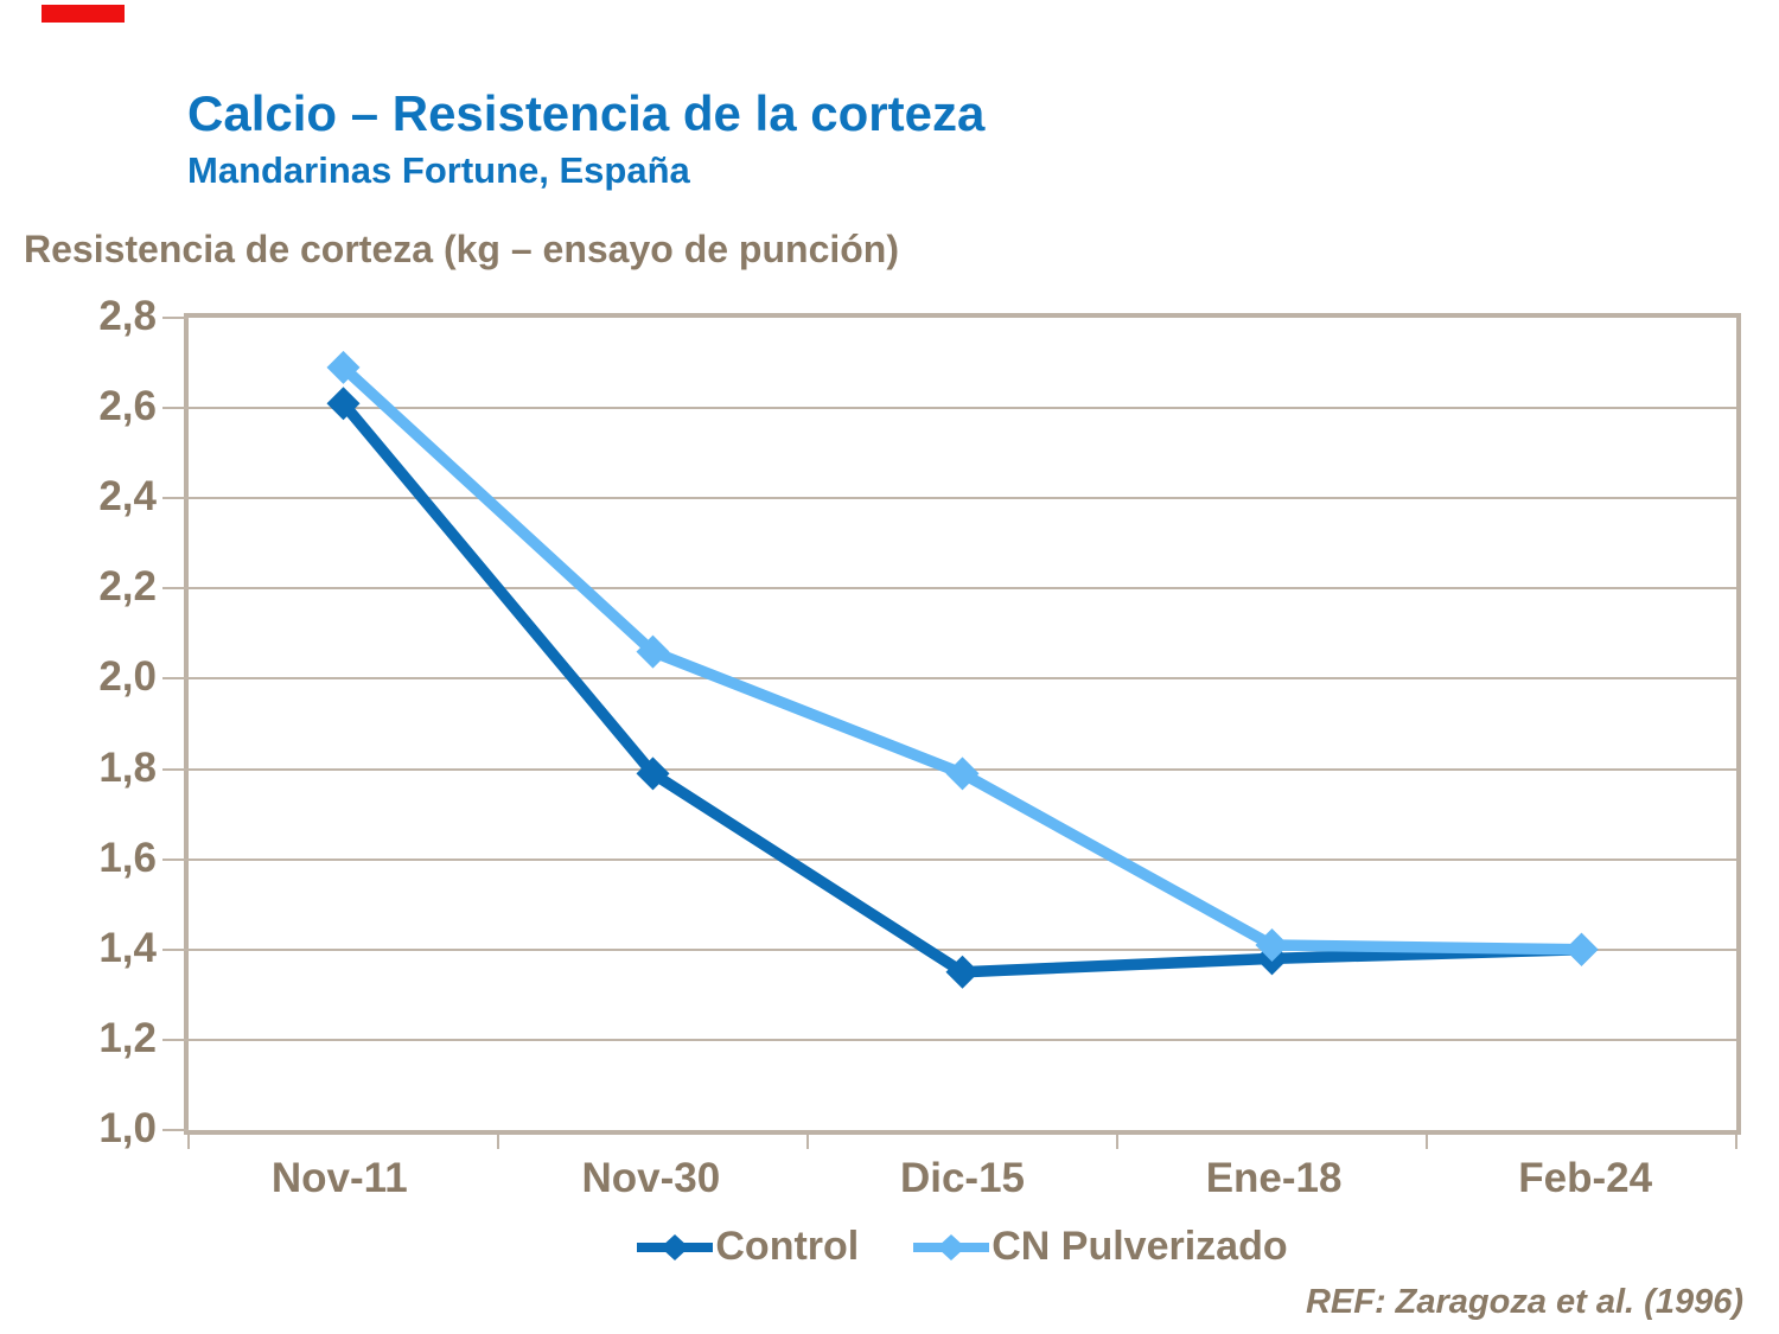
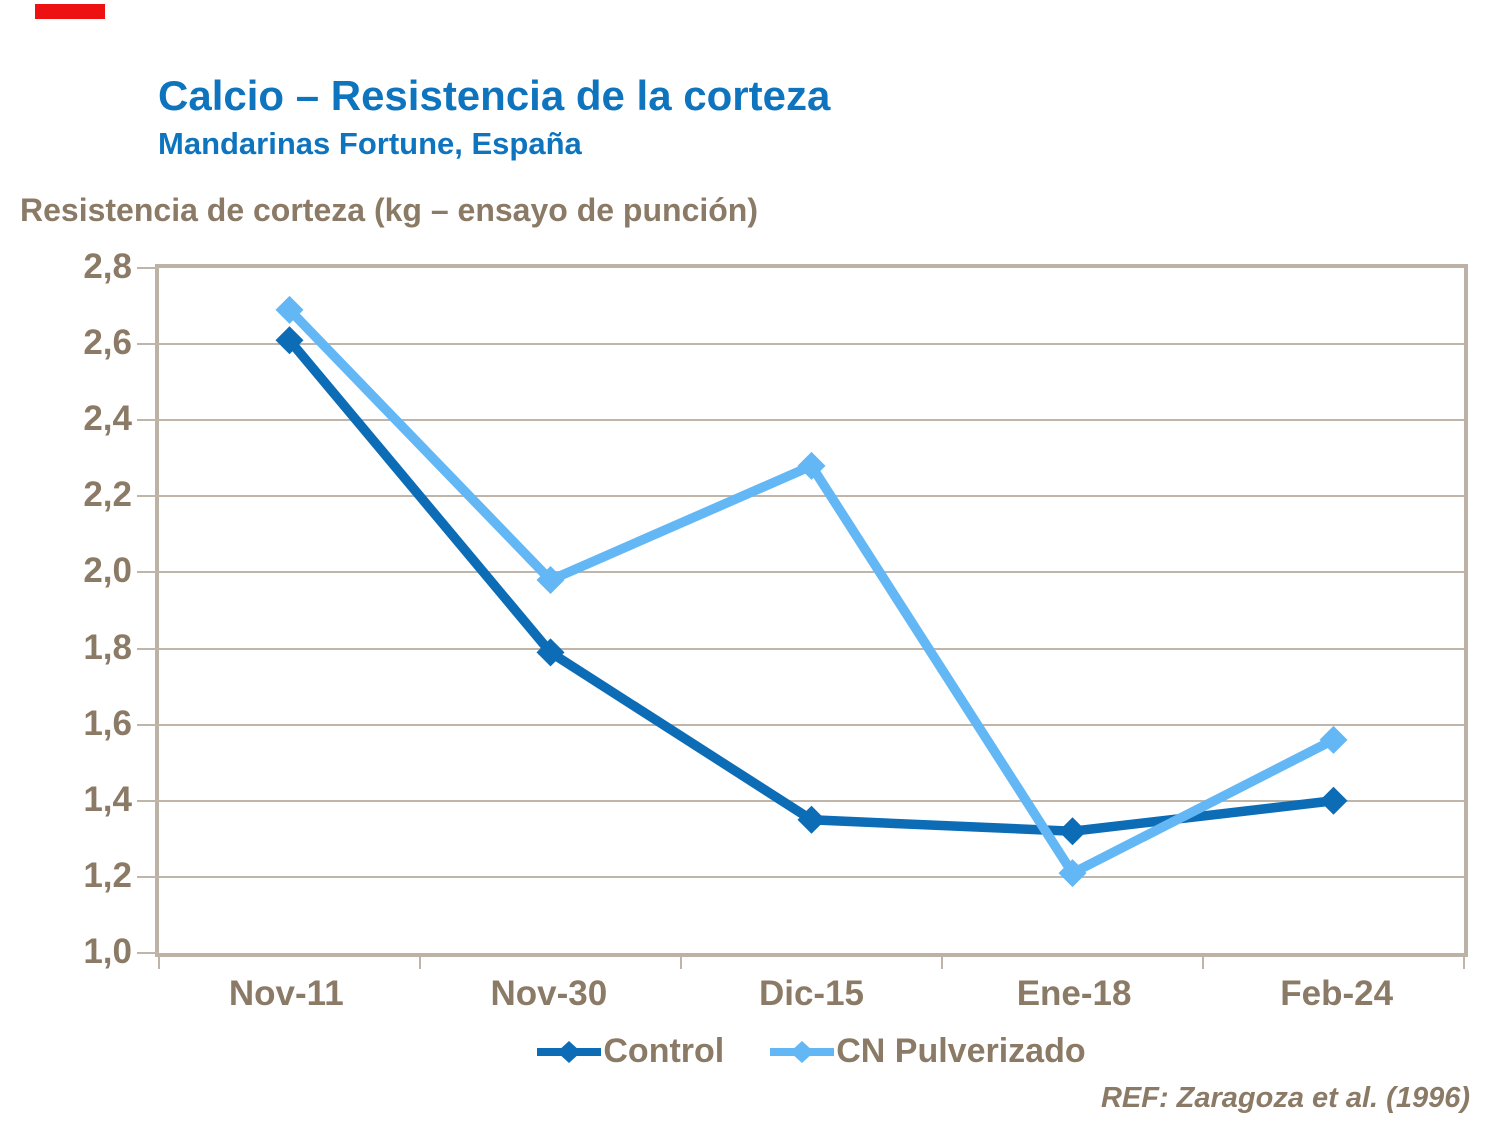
CN Pulverizado/Nov-30: 2,06 -> 1,98
CN Pulverizado/Dic-15: 1,79 -> 2,28
Control/Ene-18: 1,38 -> 1,32
CN Pulverizado/Ene-18: 1,41 -> 1,21
CN Pulverizado/Feb-24: 1,40 -> 1,56
